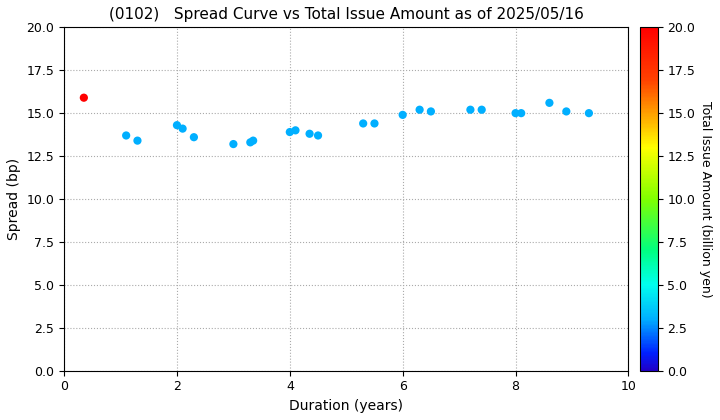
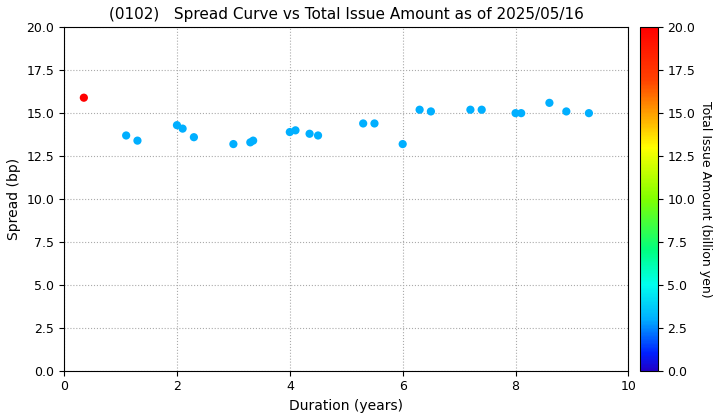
6: 14.9 -> 13.2
